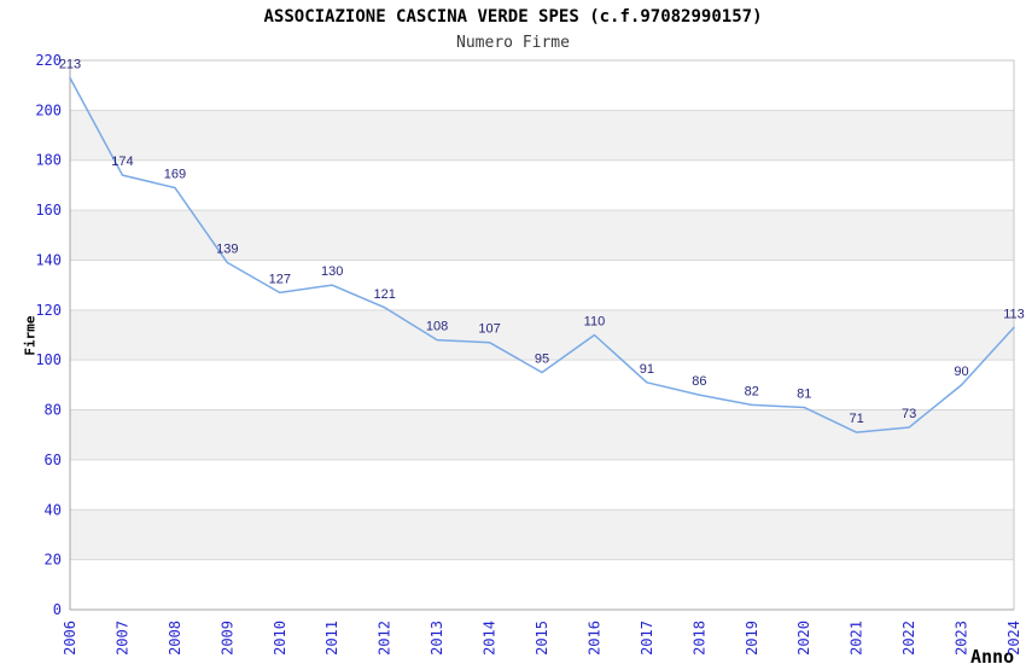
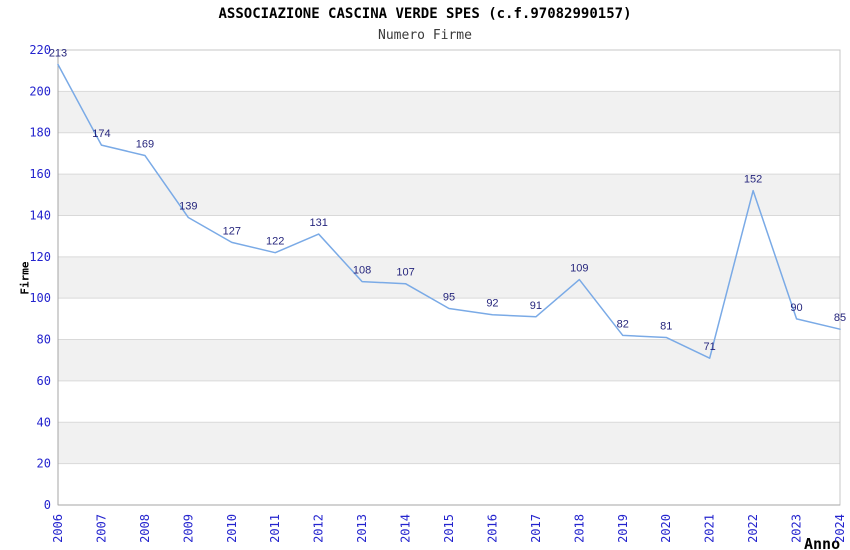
2011: 130 -> 122
2012: 121 -> 131
2016: 110 -> 92
2018: 86 -> 109
2022: 73 -> 152
2024: 113 -> 85
